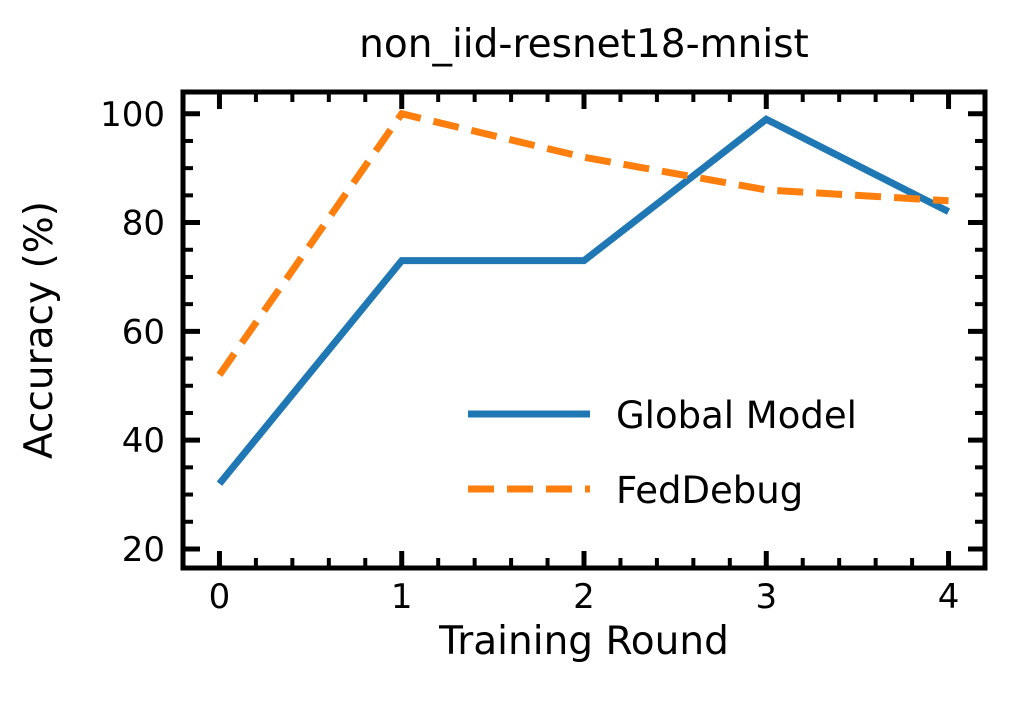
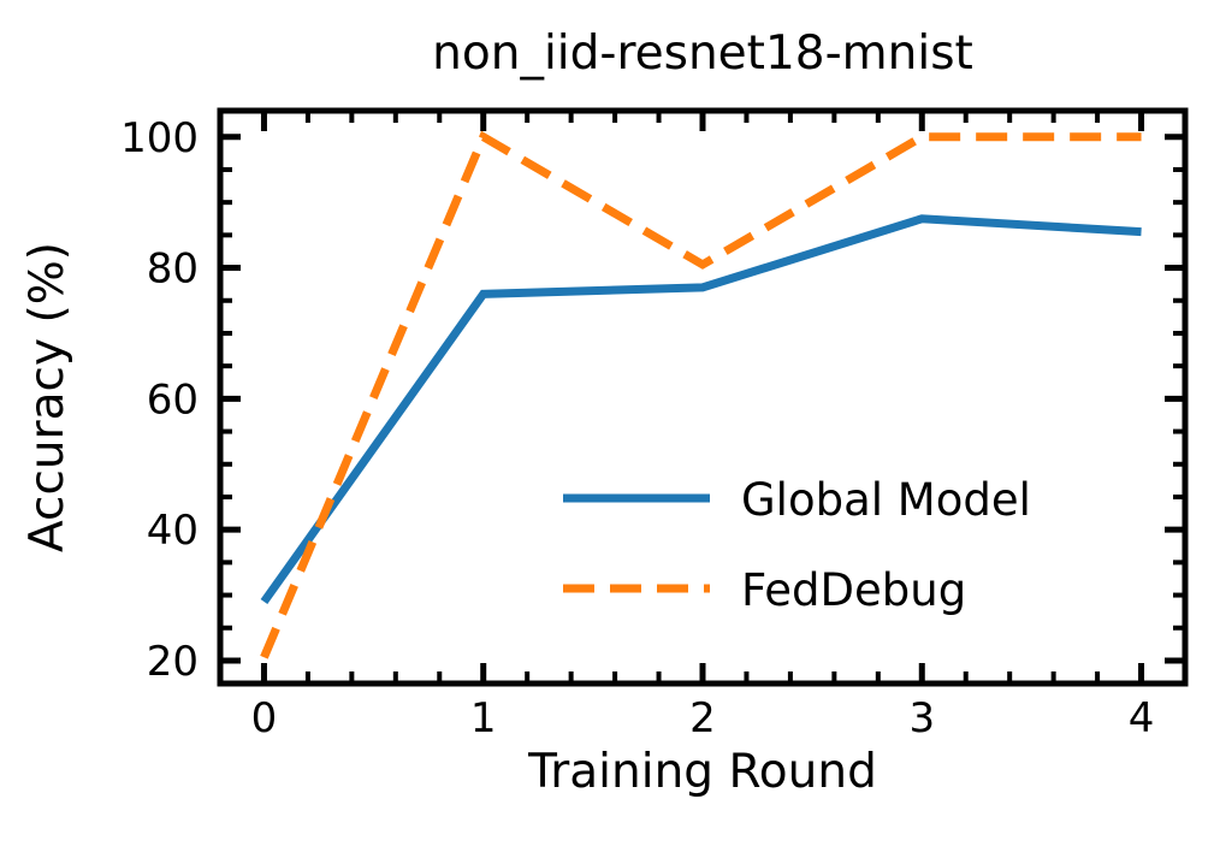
Global Model/0: 32 -> 29
FedDebug/0: 52 -> 20
Global Model/1: 73 -> 76
Global Model/2: 73 -> 77
FedDebug/2: 92 -> 80
Global Model/3: 99 -> 88
FedDebug/3: 86 -> 100
Global Model/4: 82 -> 86
FedDebug/4: 84 -> 100
